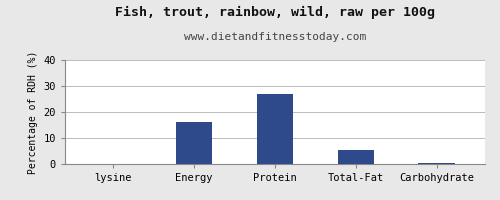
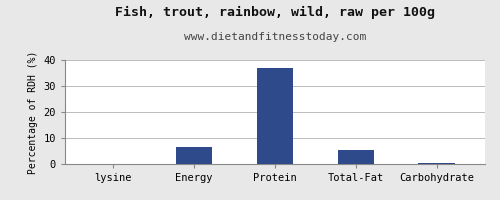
Energy: 16.0 -> 6.5
Protein: 27.0 -> 37.0
